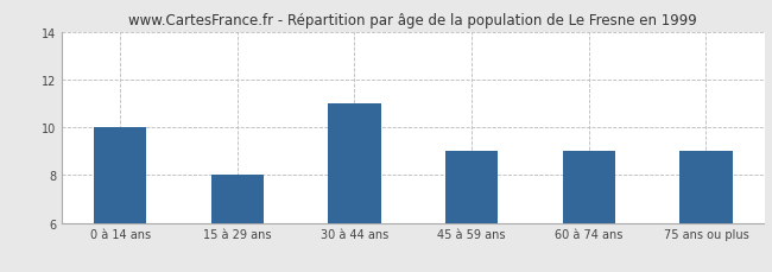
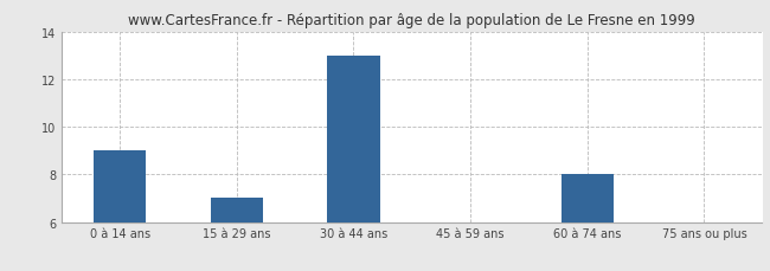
0 à 14 ans: 10 -> 9
15 à 29 ans: 8 -> 7
30 à 44 ans: 11 -> 13
45 à 59 ans: 9 -> 6
60 à 74 ans: 9 -> 8
75 ans ou plus: 9 -> 6
